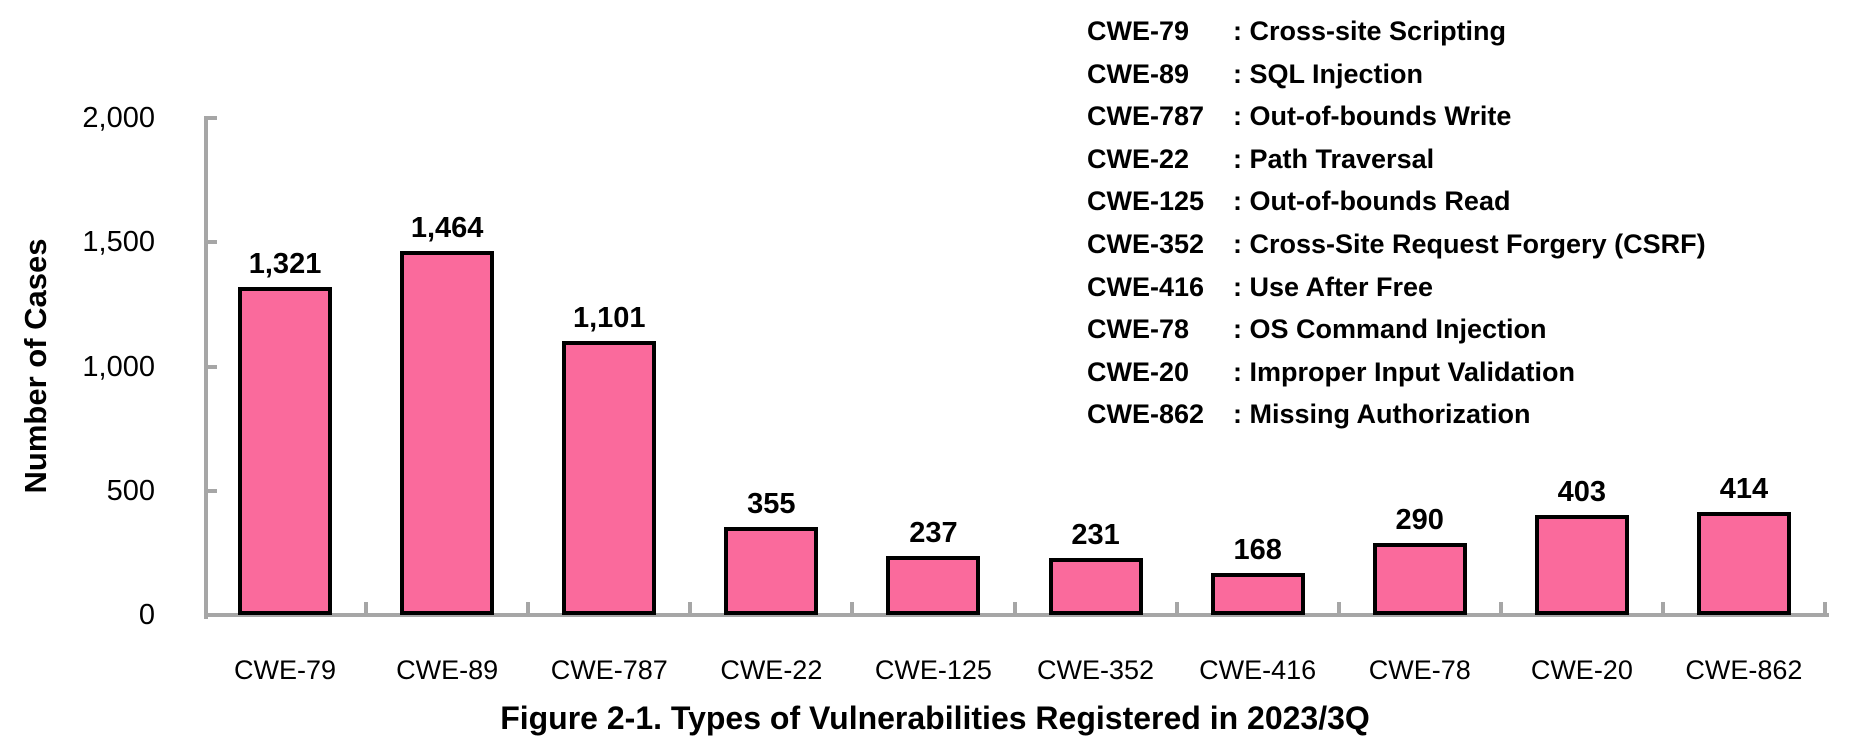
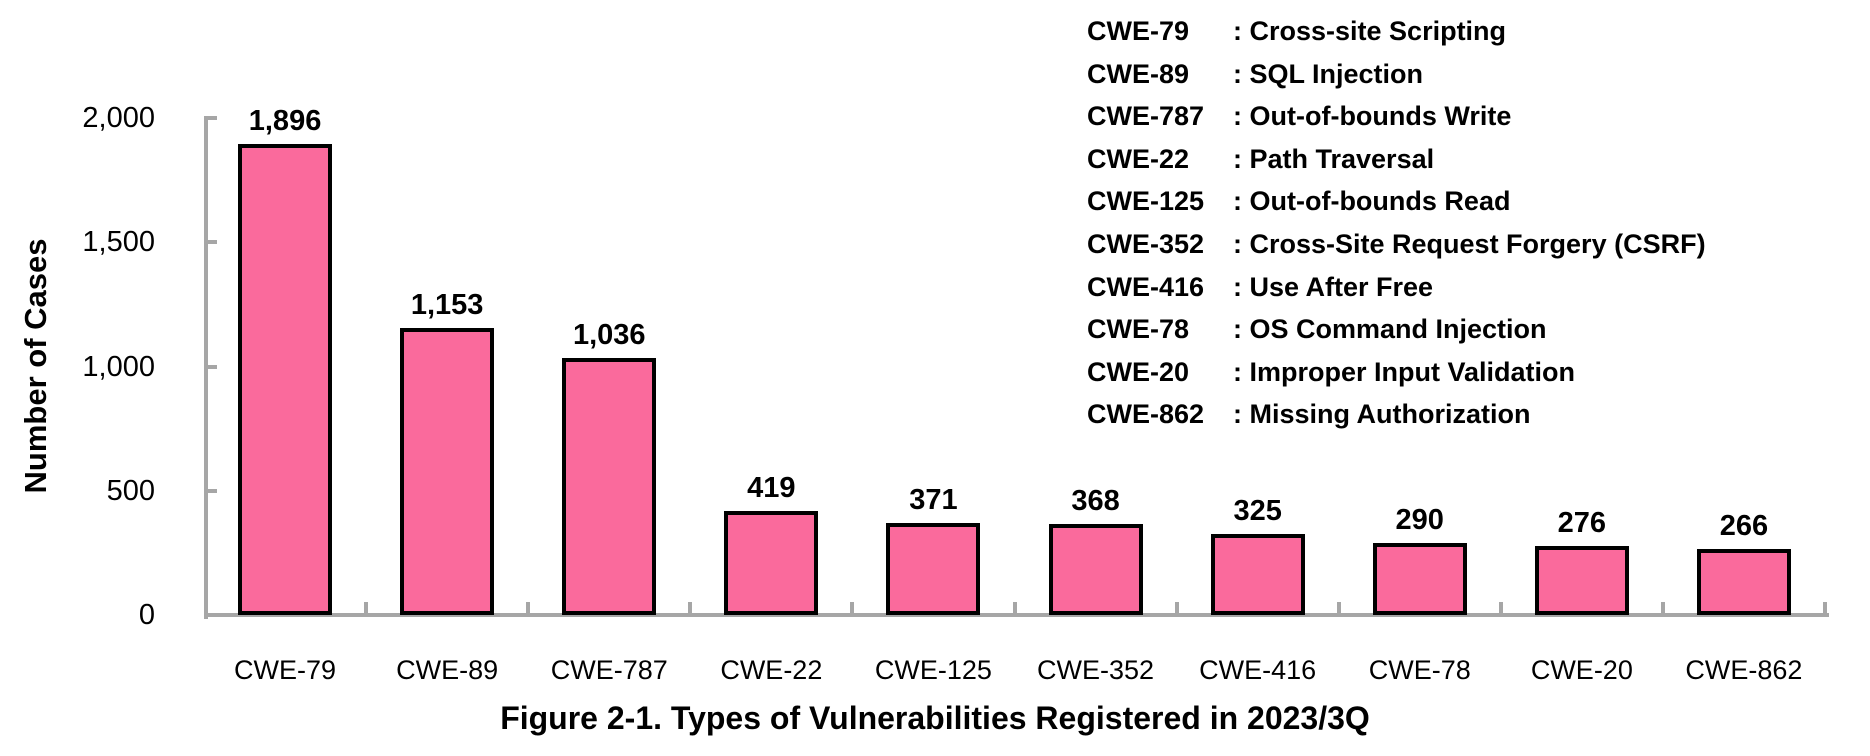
CWE-79: 1,321 -> 1,896
CWE-89: 1,464 -> 1,153
CWE-787: 1,101 -> 1,036
CWE-22: 355 -> 419
CWE-125: 237 -> 371
CWE-352: 231 -> 368
CWE-416: 168 -> 325
CWE-20: 403 -> 276
CWE-862: 414 -> 266
